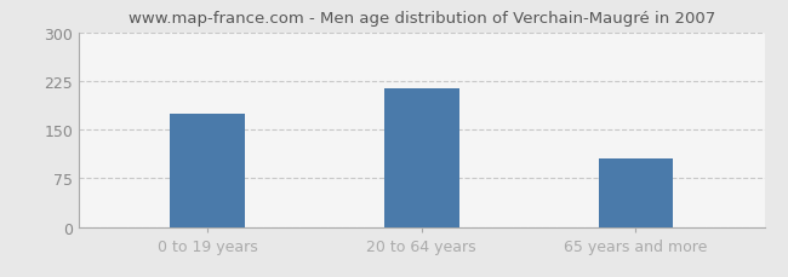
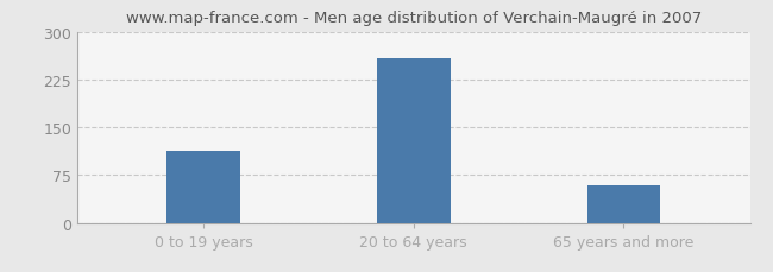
0 to 19 years: 174 -> 113
20 to 64 years: 214 -> 258
65 years and more: 106 -> 58
